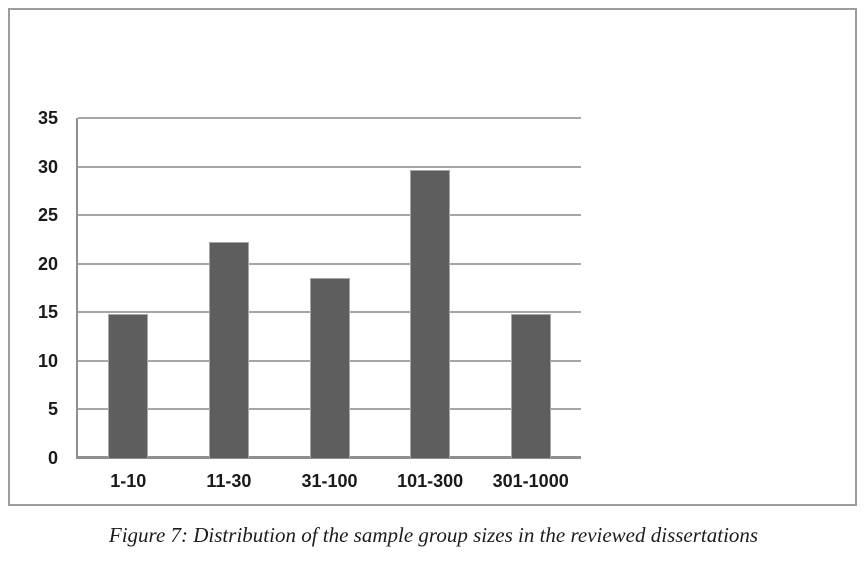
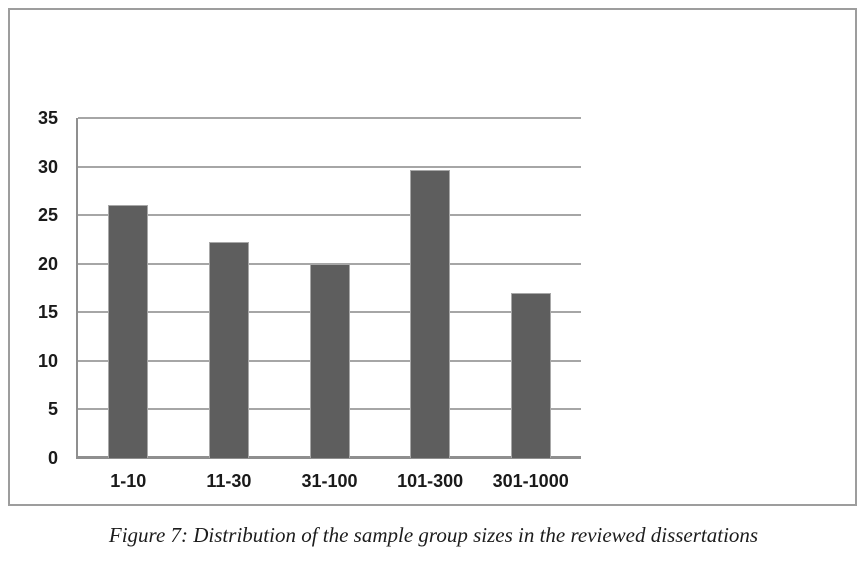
1-10: 15 -> 26
31-100: 18 -> 20
301-1000: 15 -> 17
